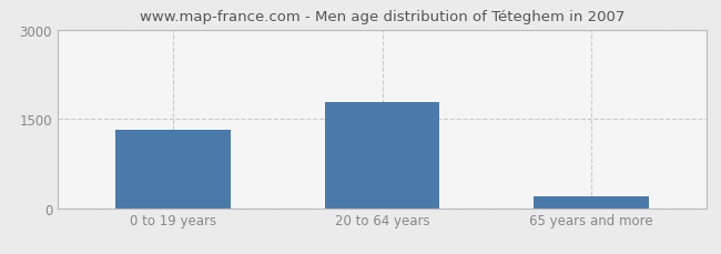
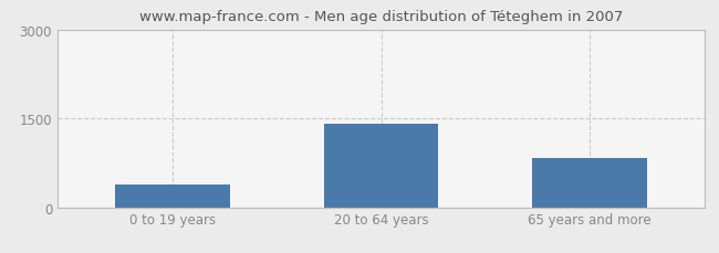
0 to 19 years: 1320 -> 380
20 to 64 years: 1790 -> 1400
65 years and more: 200 -> 840
